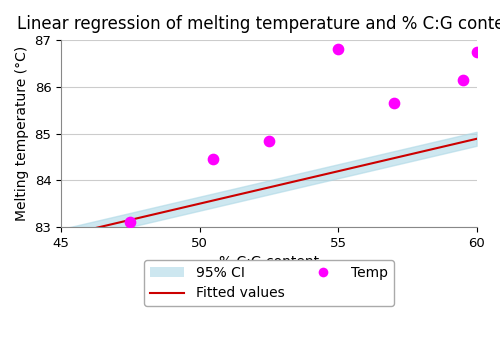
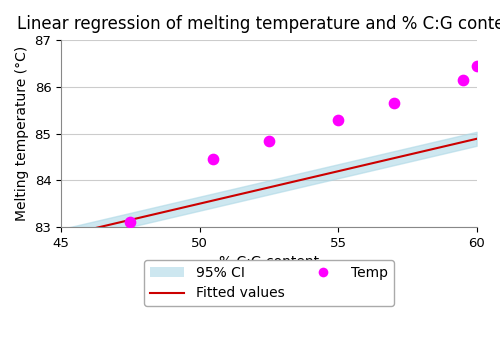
Temp/55: 86.80 -> 85.30
Temp/60: 86.75 -> 86.45
